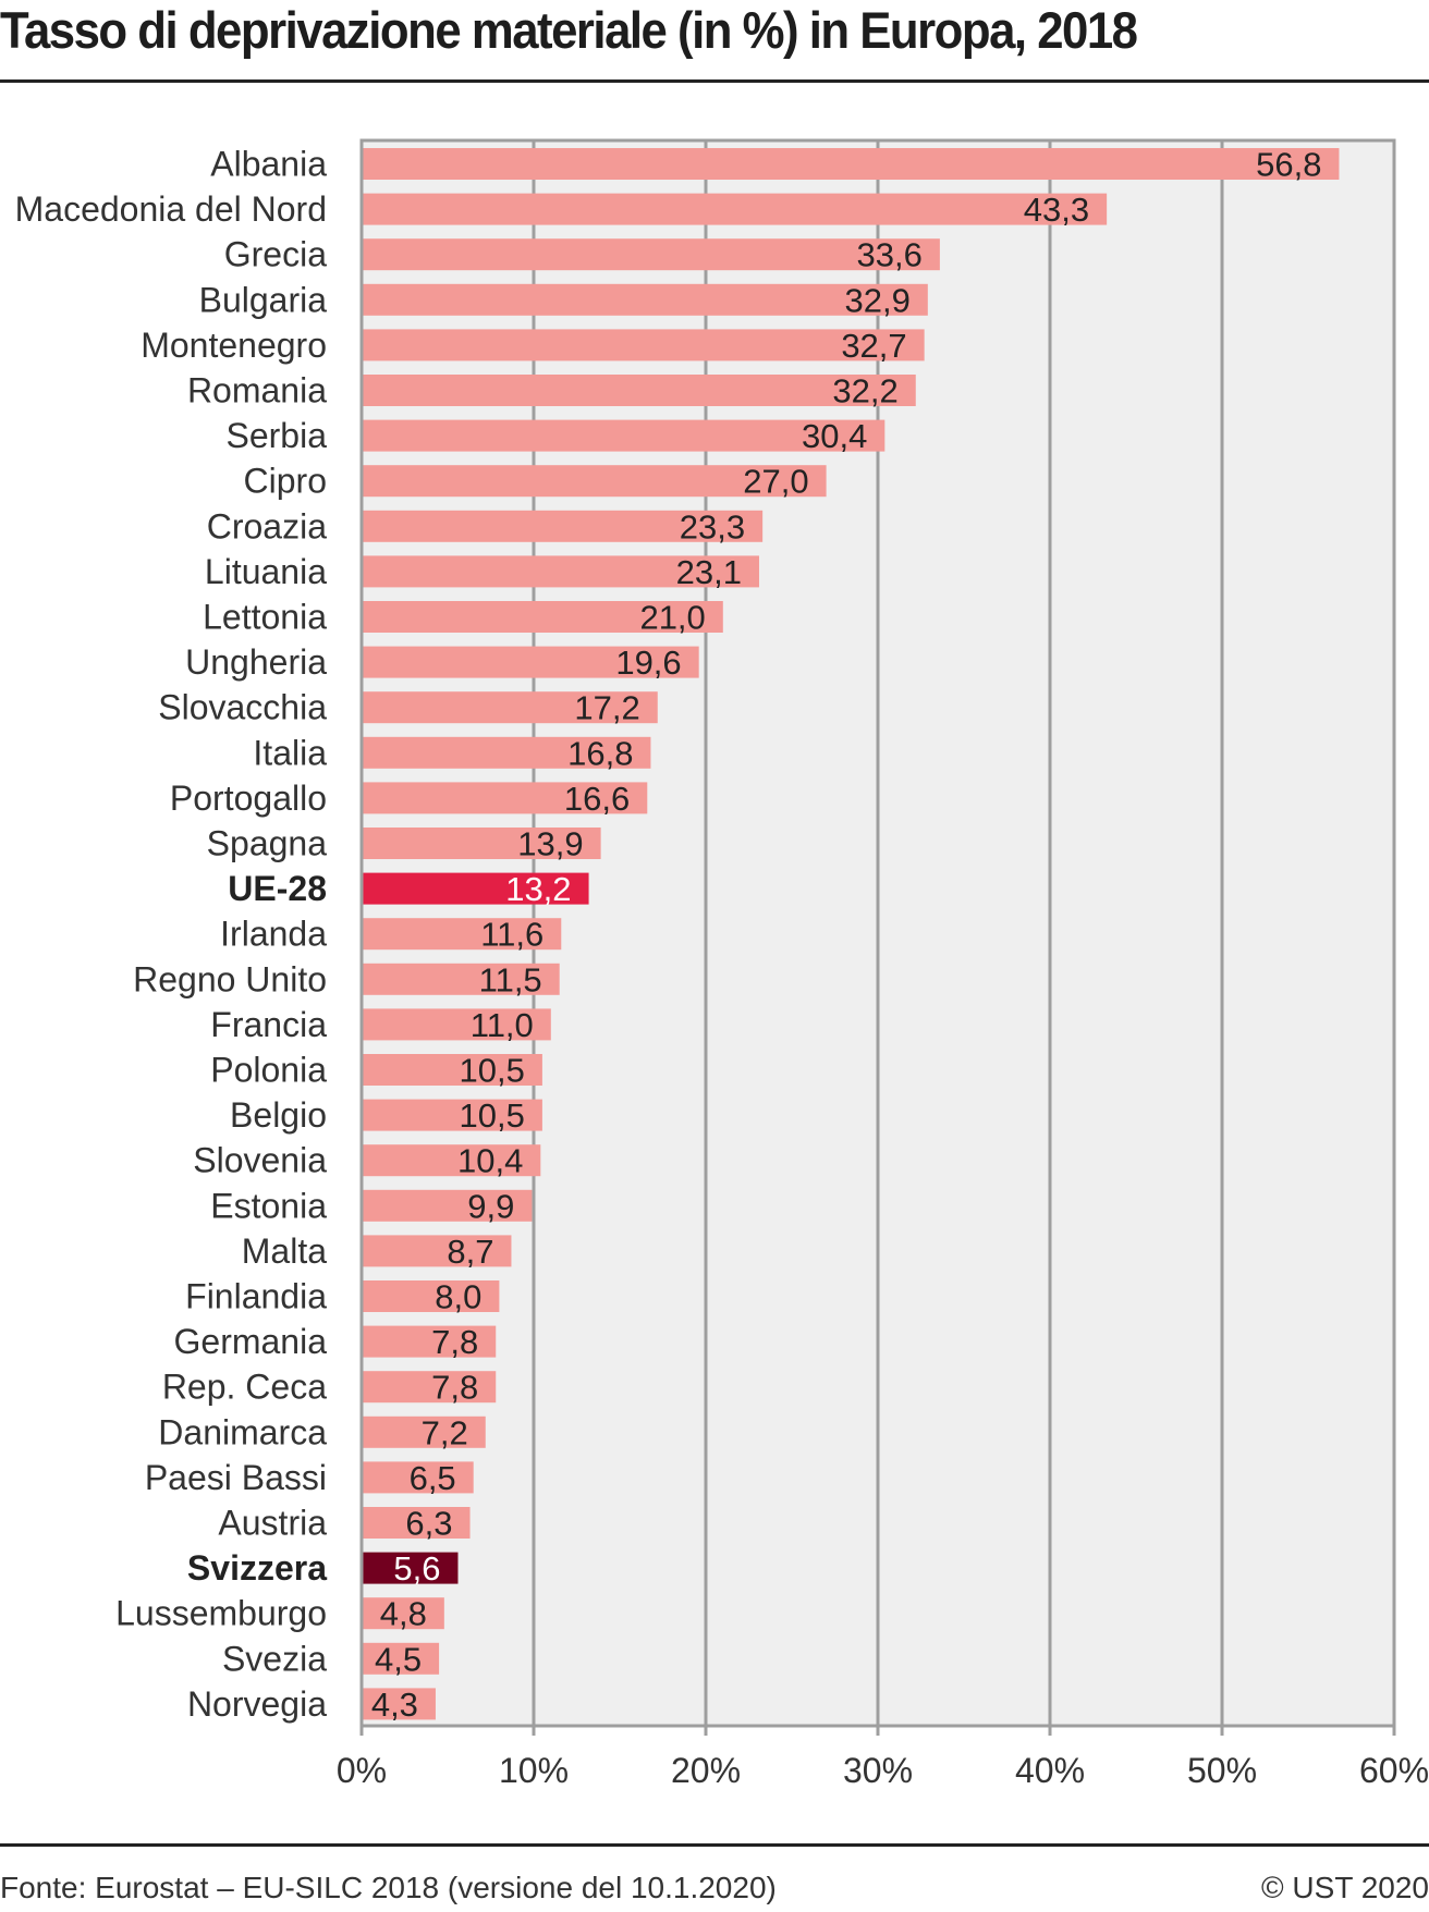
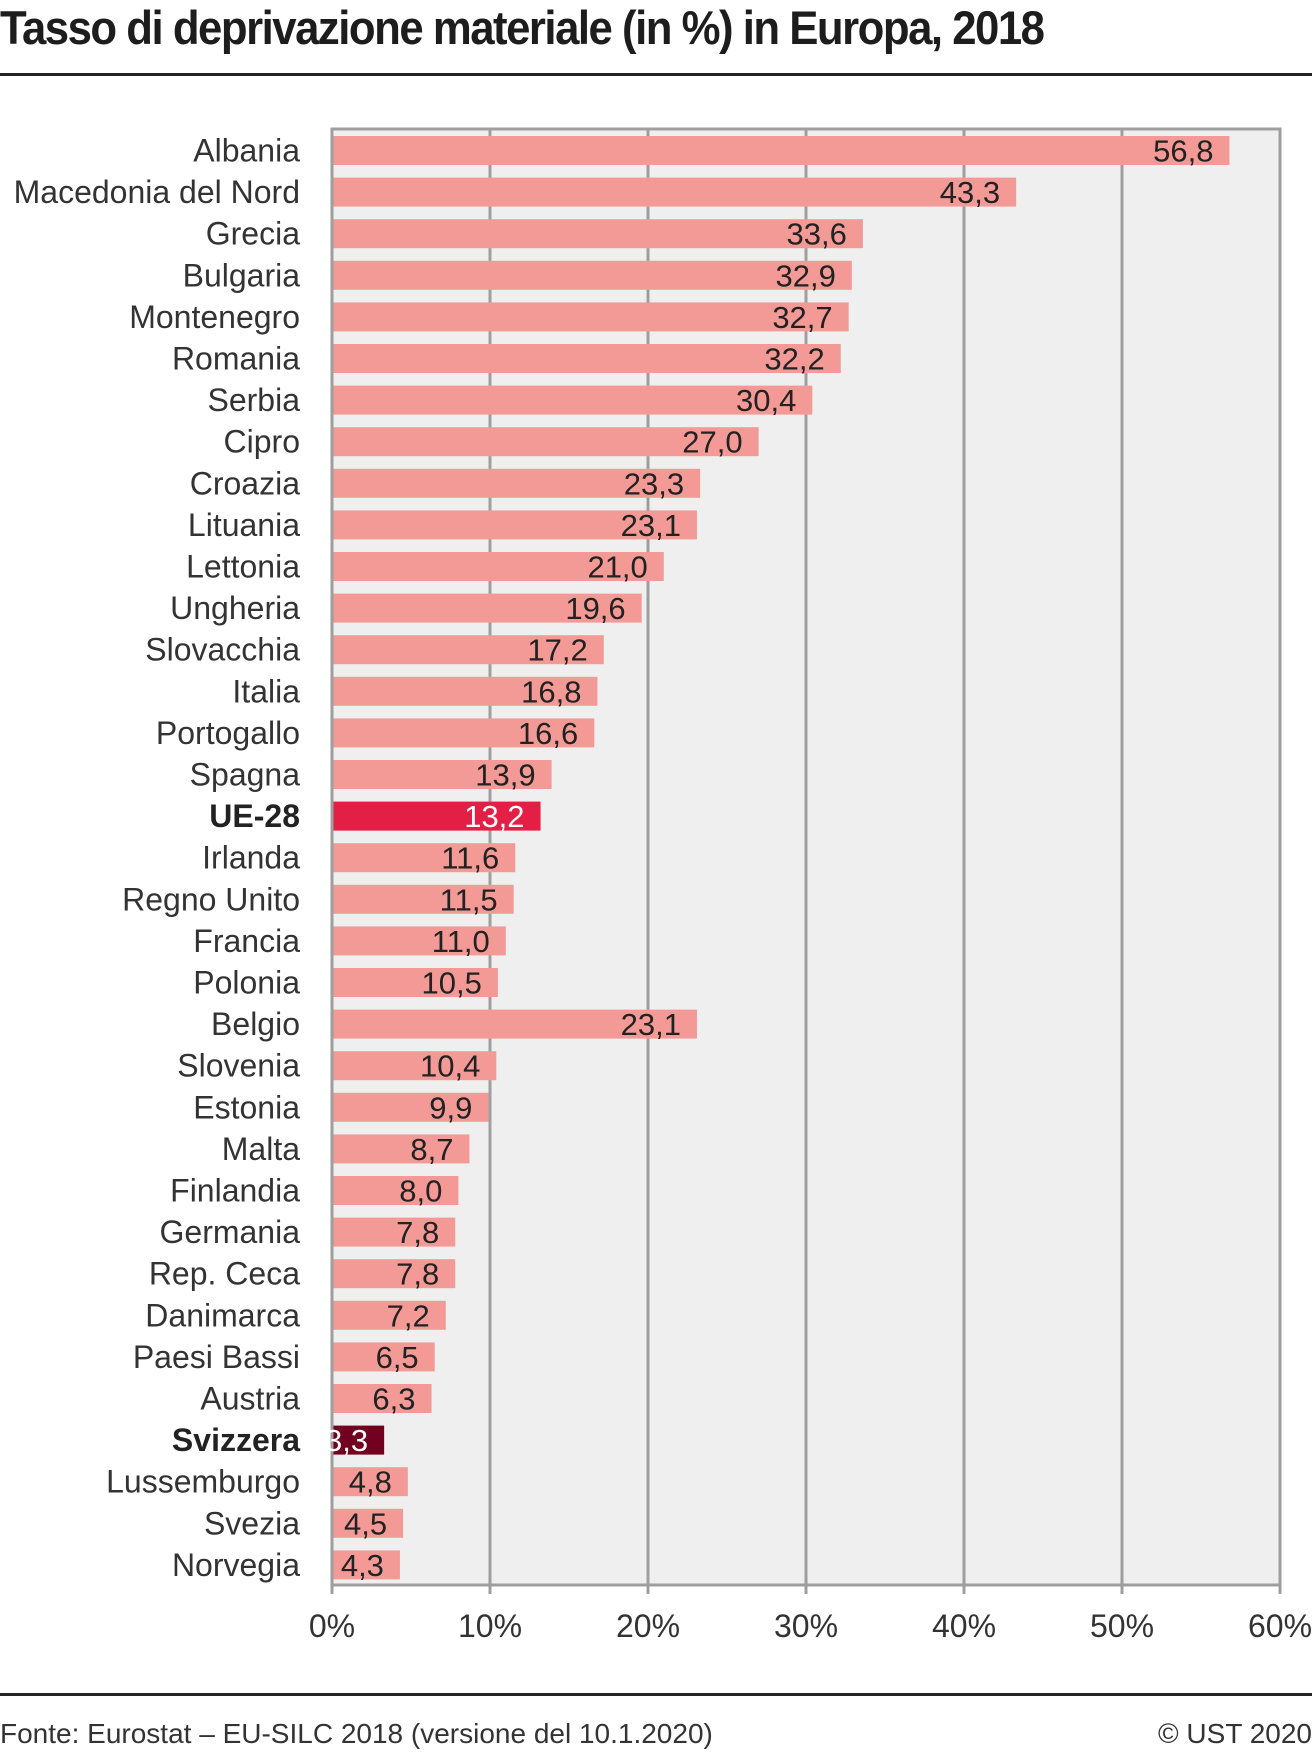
Belgio: 10,5 -> 23,1
Svizzera: 5,6 -> 3,3
